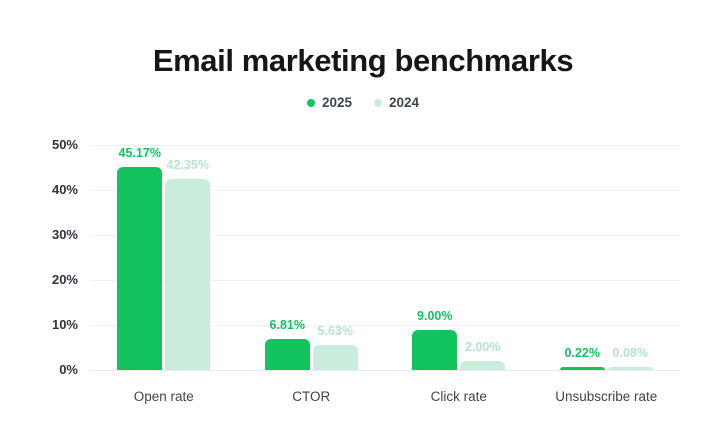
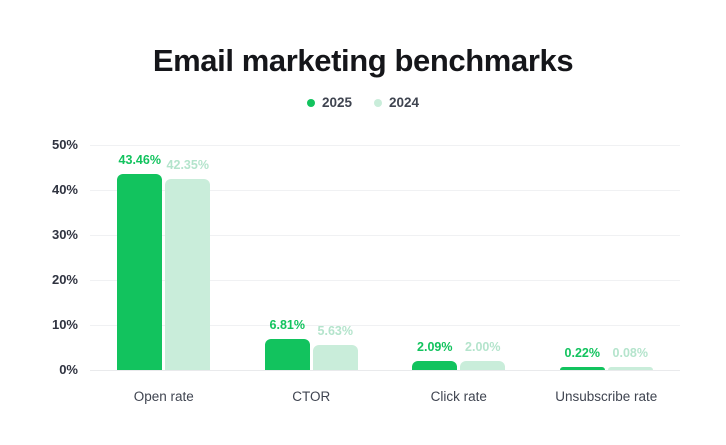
2025/Open rate: 45.17% -> 43.46%
2025/Click rate: 9.00% -> 2.09%
